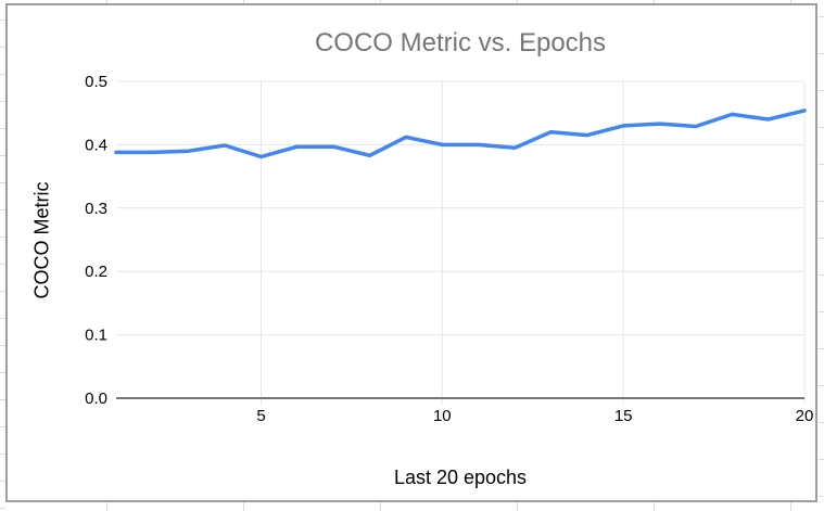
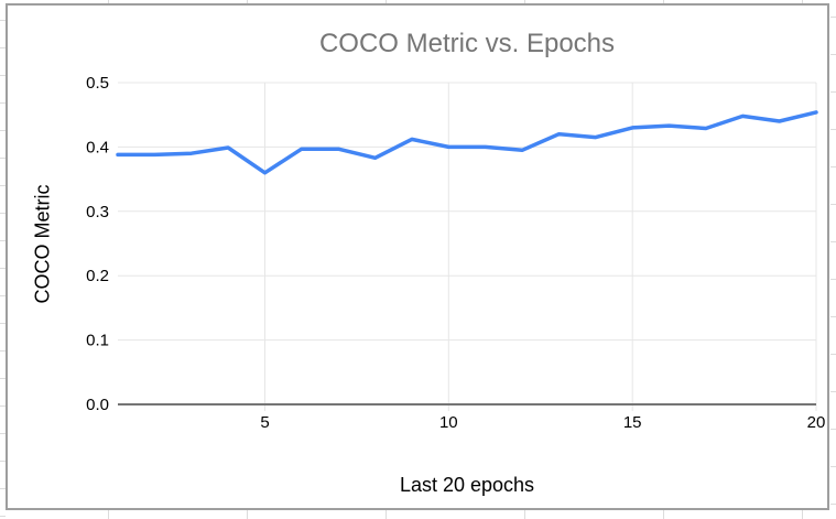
5: 0.38 -> 0.36
